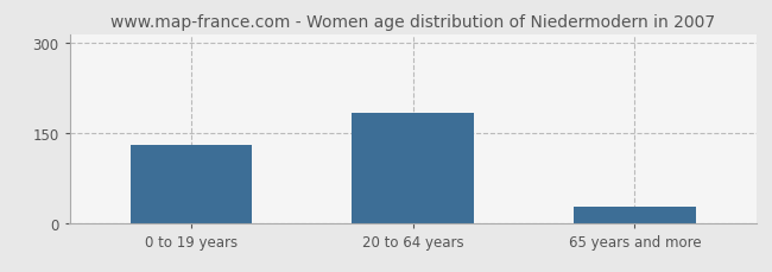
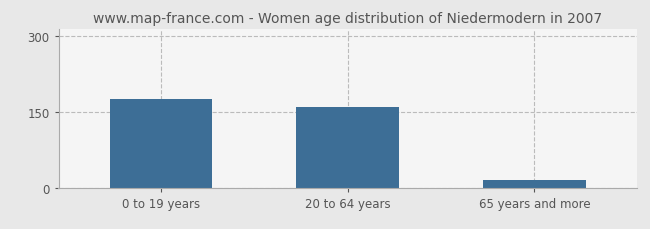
0 to 19 years: 130 -> 176
20 to 64 years: 183 -> 160
65 years and more: 27 -> 16
